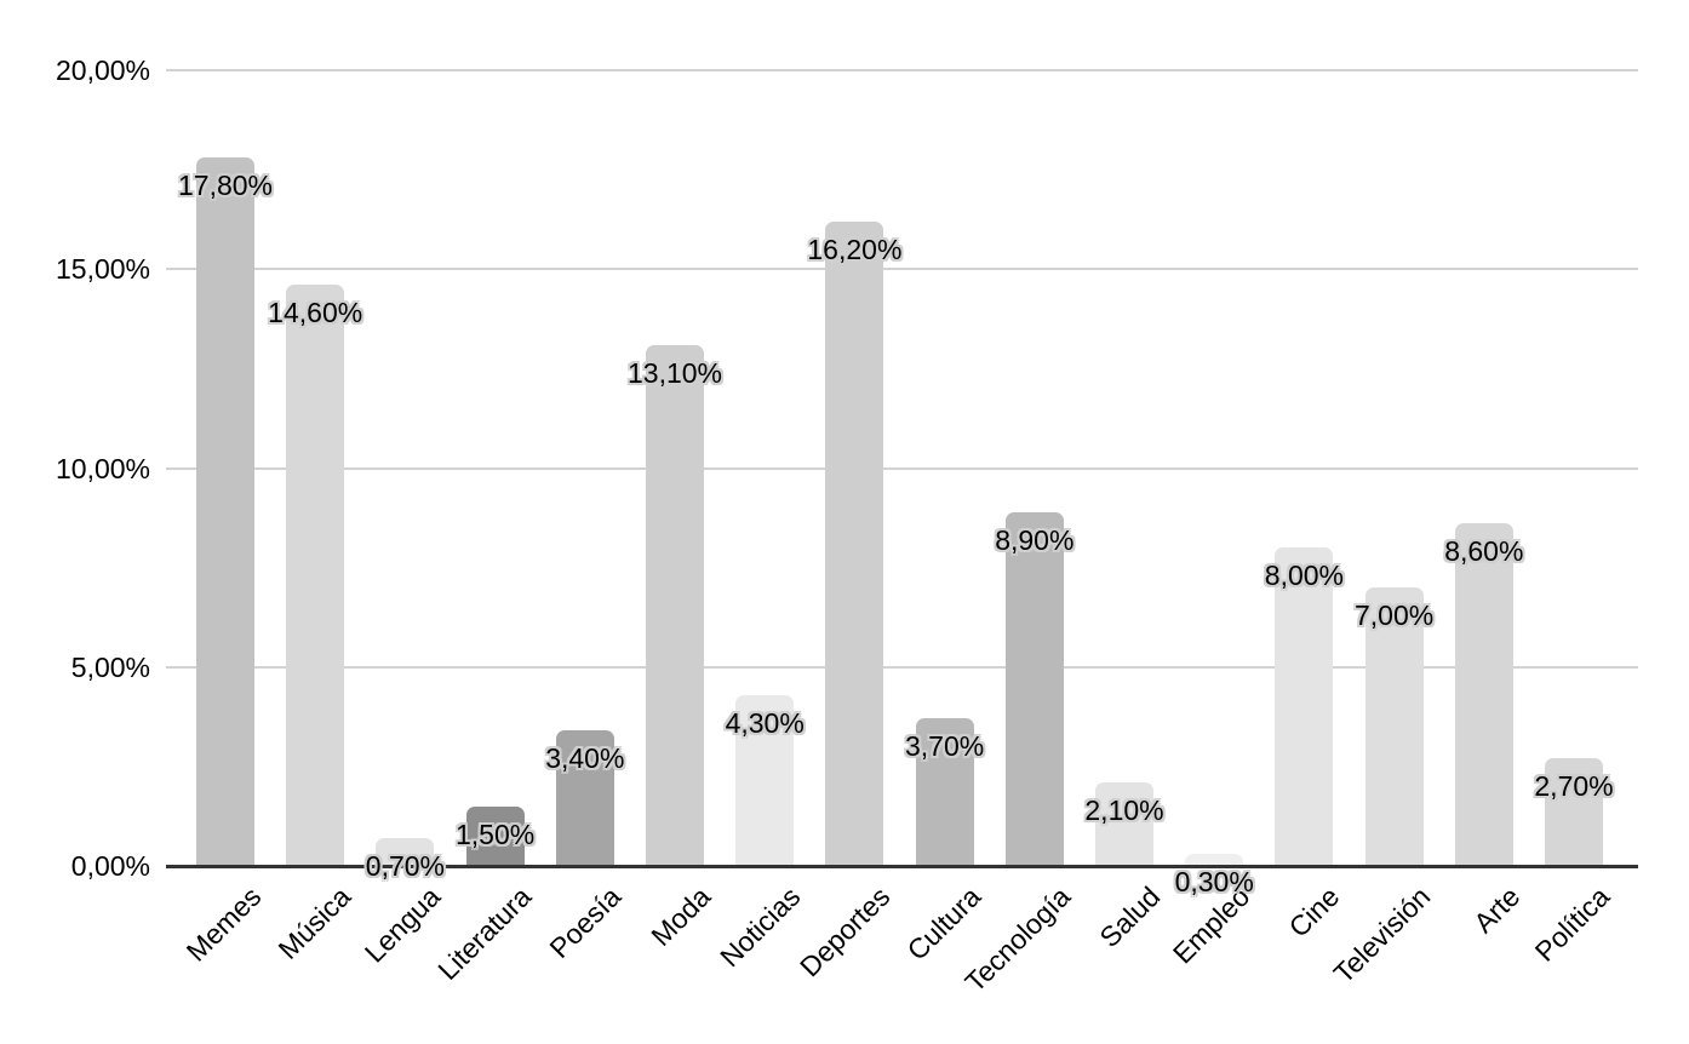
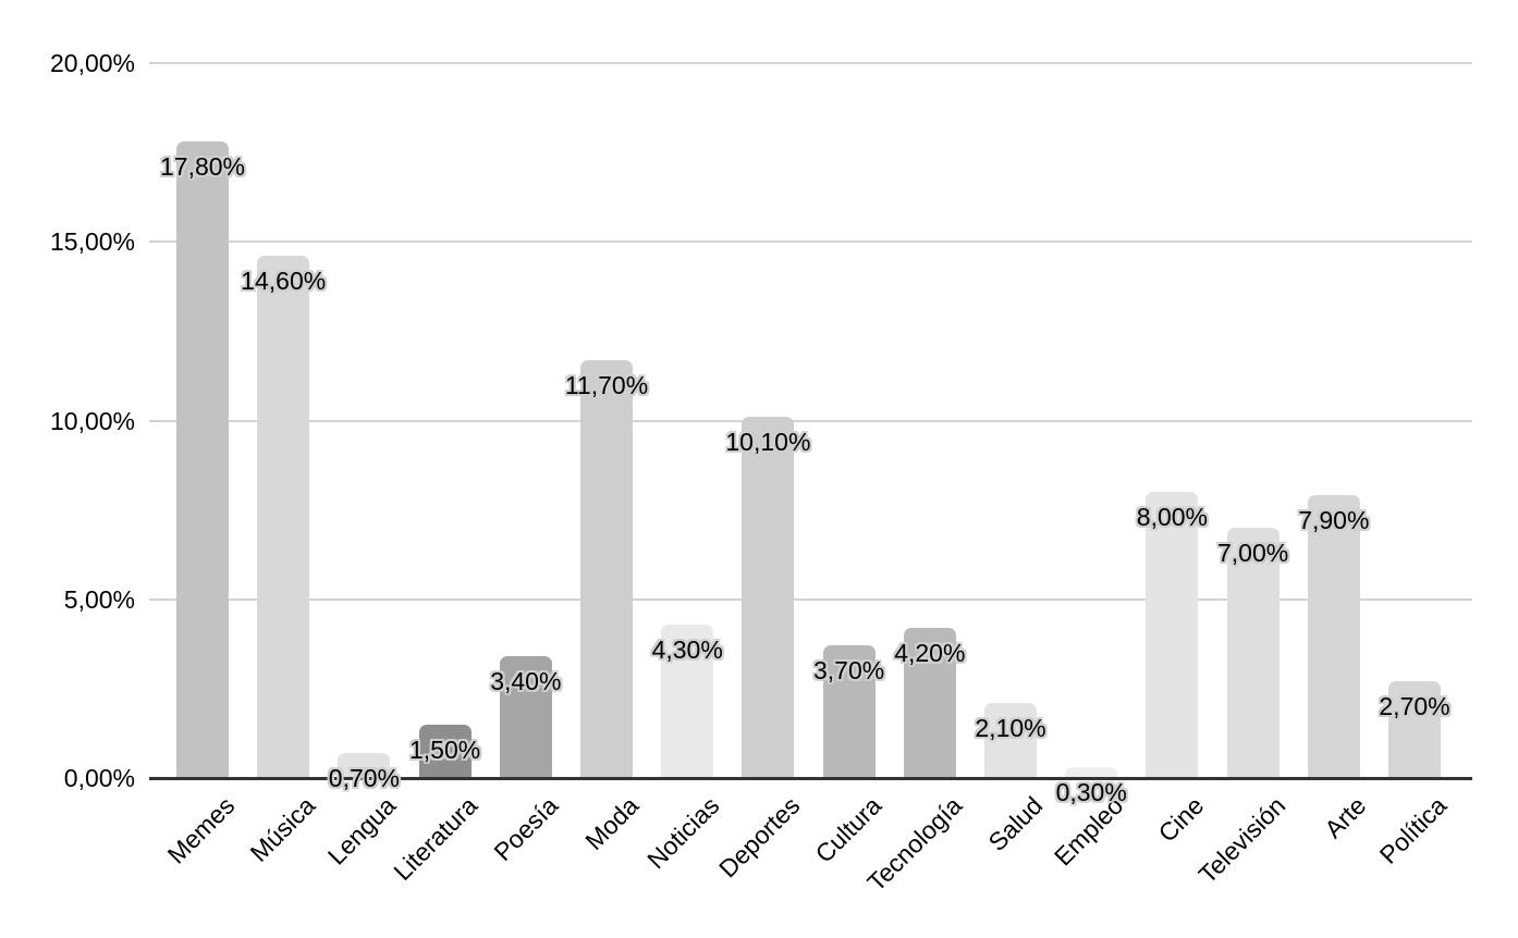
Moda: 13,10% -> 11,70%
Deportes: 16,20% -> 10,10%
Tecnología: 8,90% -> 4,20%
Arte: 8,60% -> 7,90%
